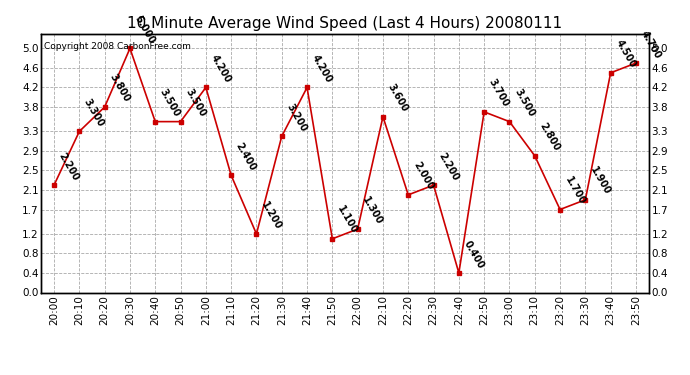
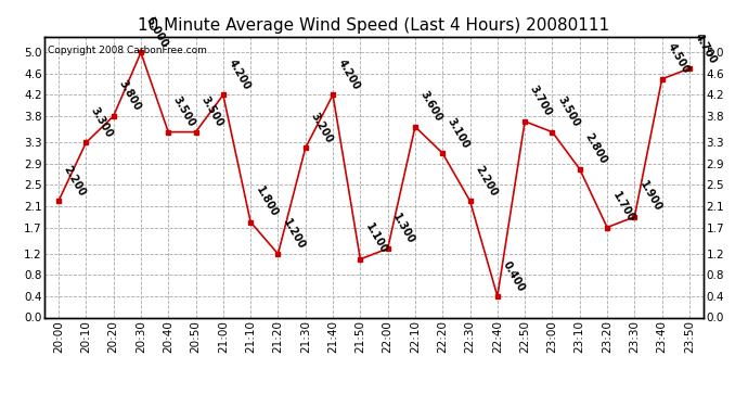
21:10: 2.400 -> 1.800
22:20: 2.000 -> 3.100
